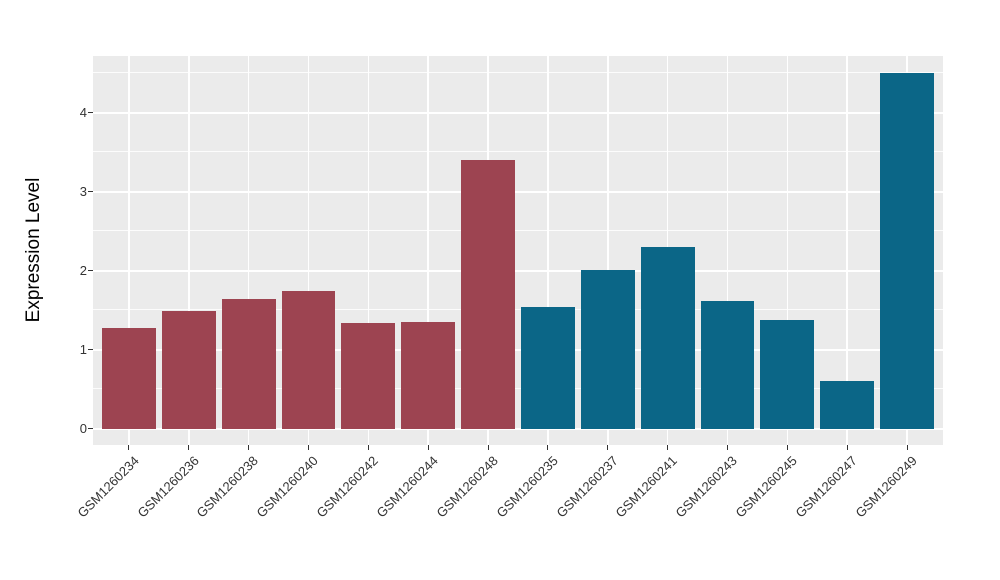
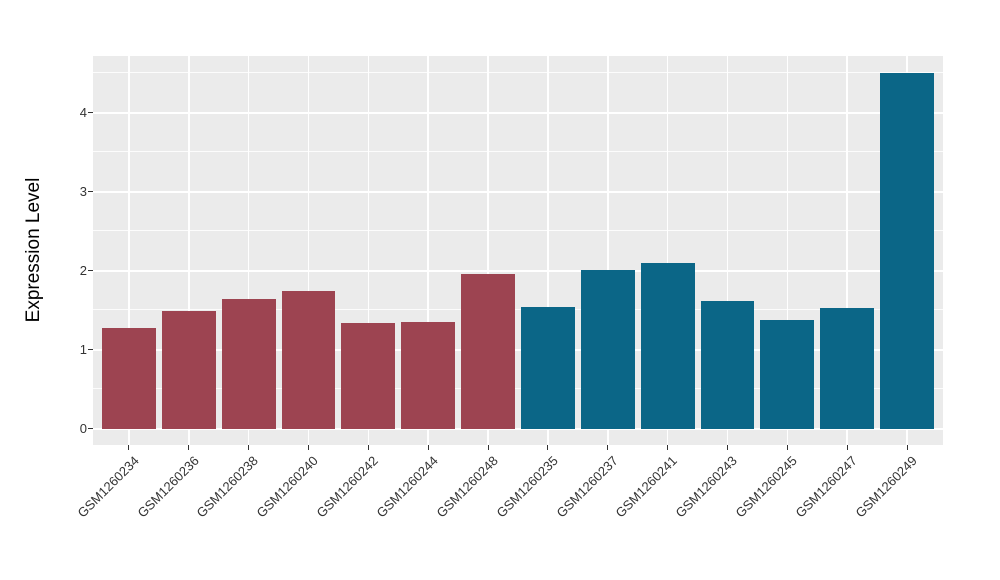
GSM1260248: 3.4 -> 2.0
GSM1260241: 2.3 -> 2.1
GSM1260247: 0.6 -> 1.5
